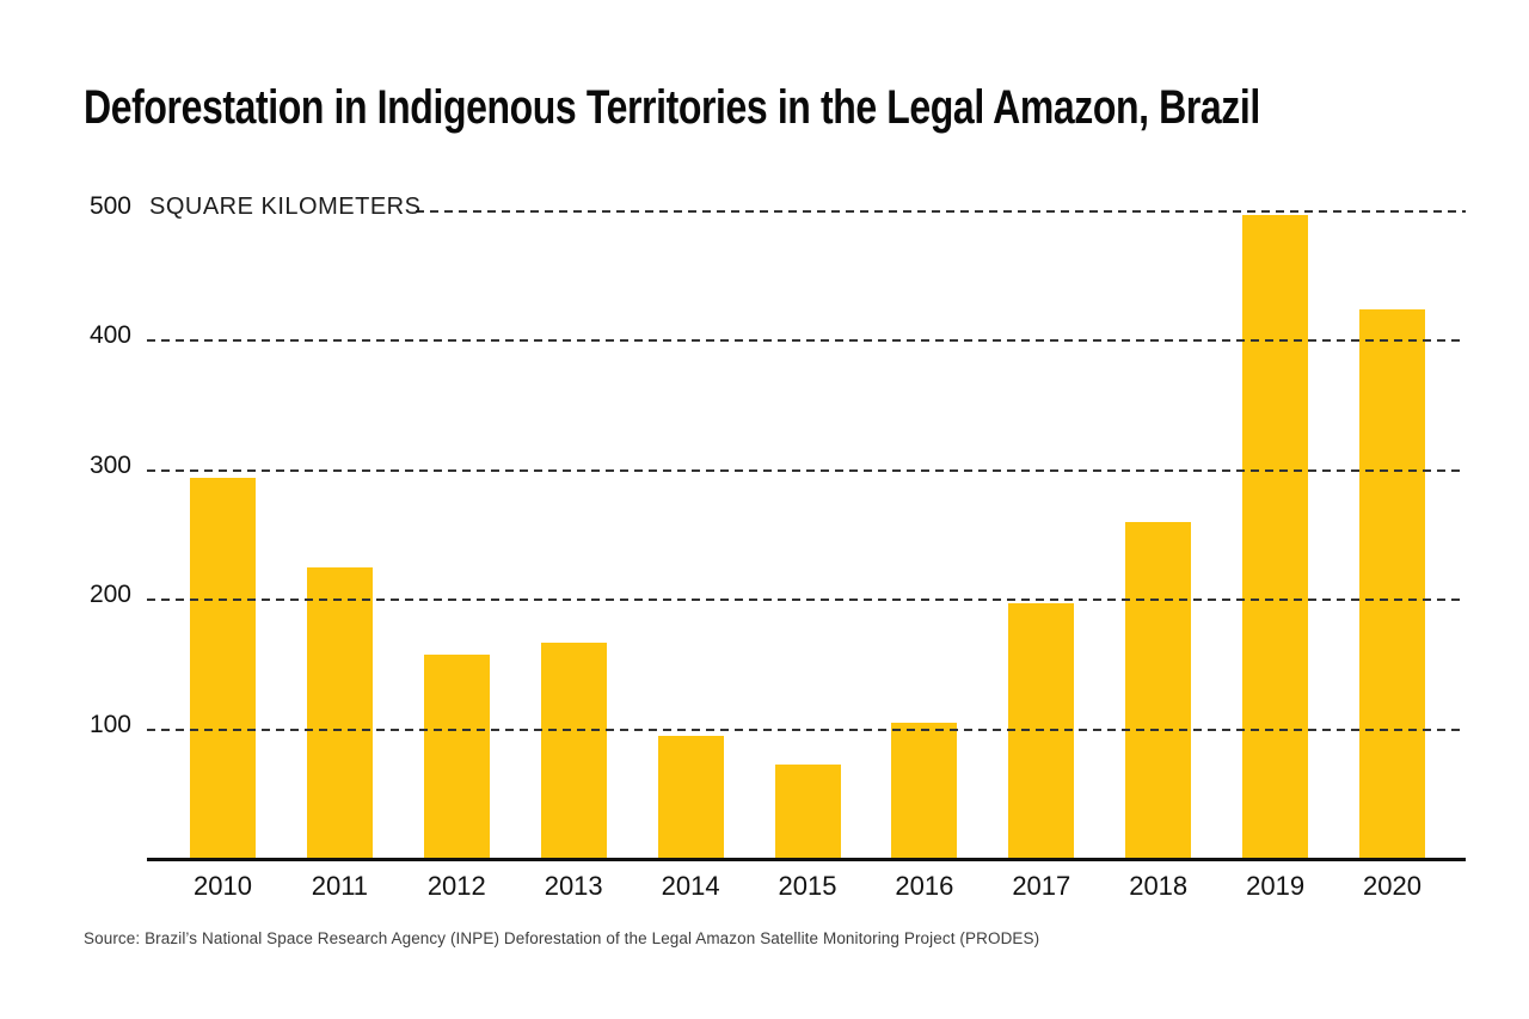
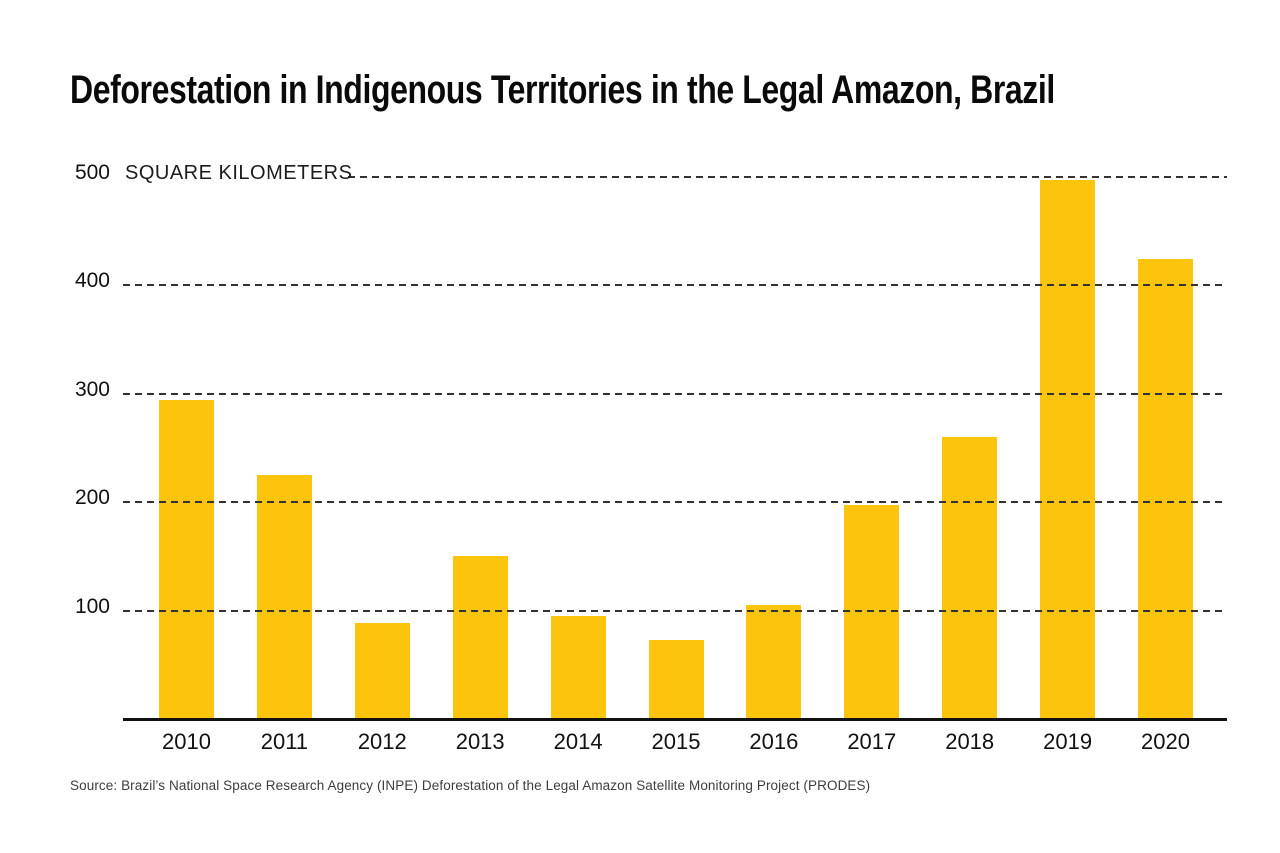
2012: 158 -> 89
2013: 167 -> 150
